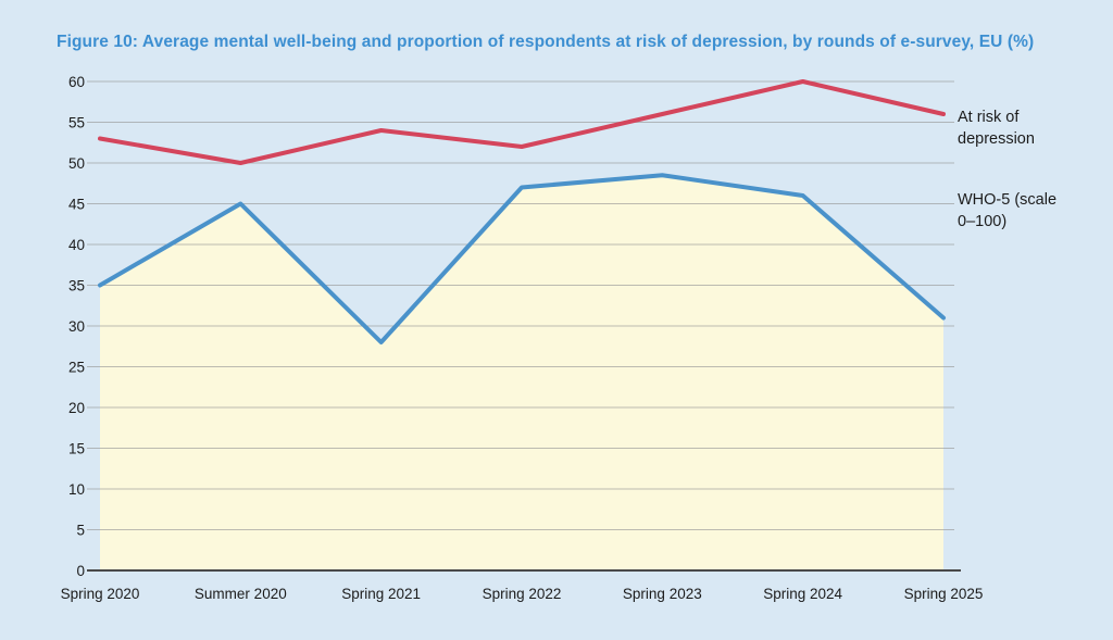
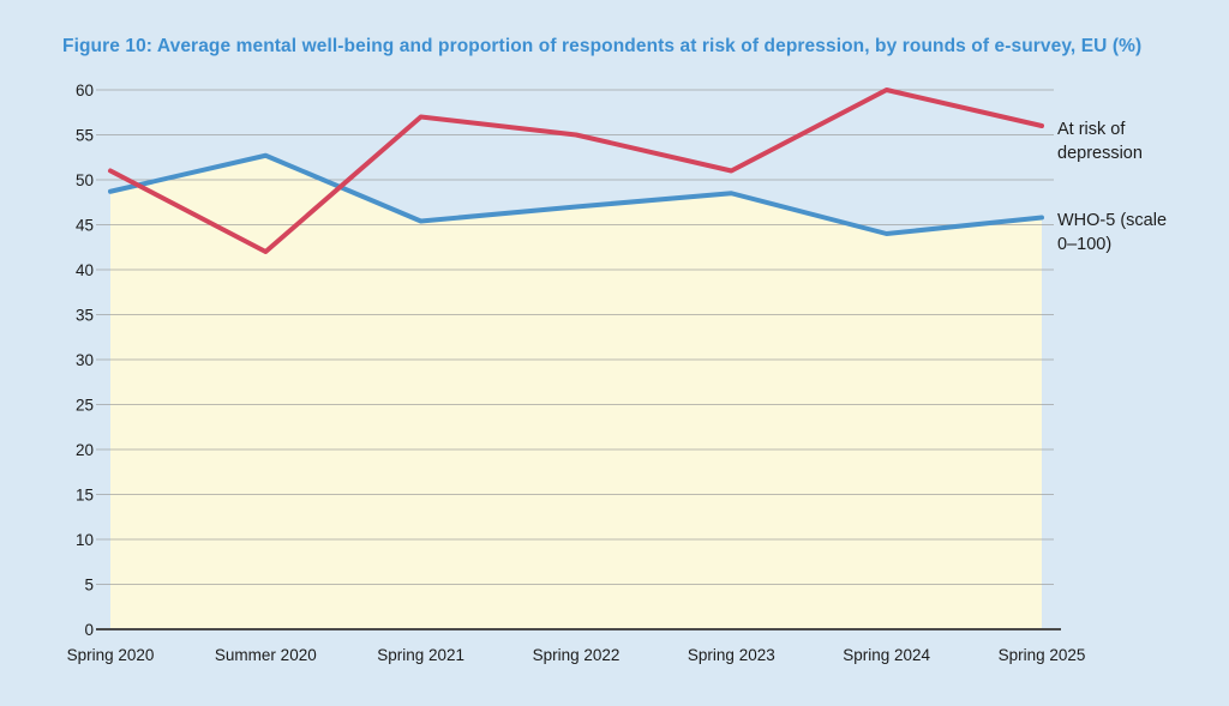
At risk of depression/Spring 2020: 53 -> 51
WHO-5 (scale 0–100)/Spring 2020: 35 -> 49
At risk of depression/Summer 2020: 50 -> 42
WHO-5 (scale 0–100)/Summer 2020: 45 -> 53
At risk of depression/Spring 2021: 54 -> 57
WHO-5 (scale 0–100)/Spring 2021: 28 -> 45
At risk of depression/Spring 2022: 52 -> 55
At risk of depression/Spring 2023: 56 -> 51
WHO-5 (scale 0–100)/Spring 2024: 46 -> 44
WHO-5 (scale 0–100)/Spring 2025: 31 -> 46
